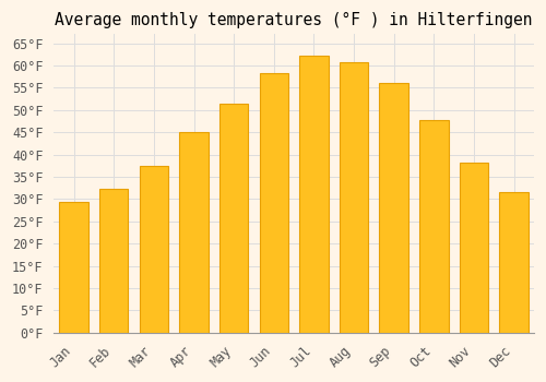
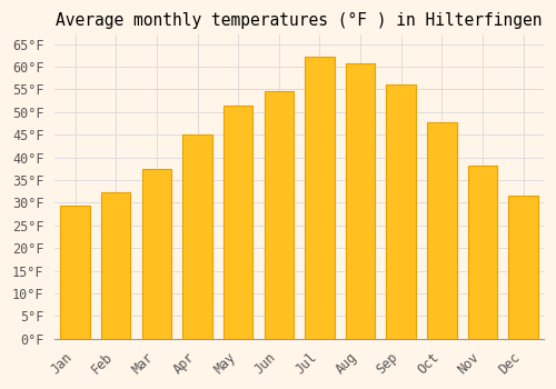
Jun: 58.3°F -> 54.5°F
